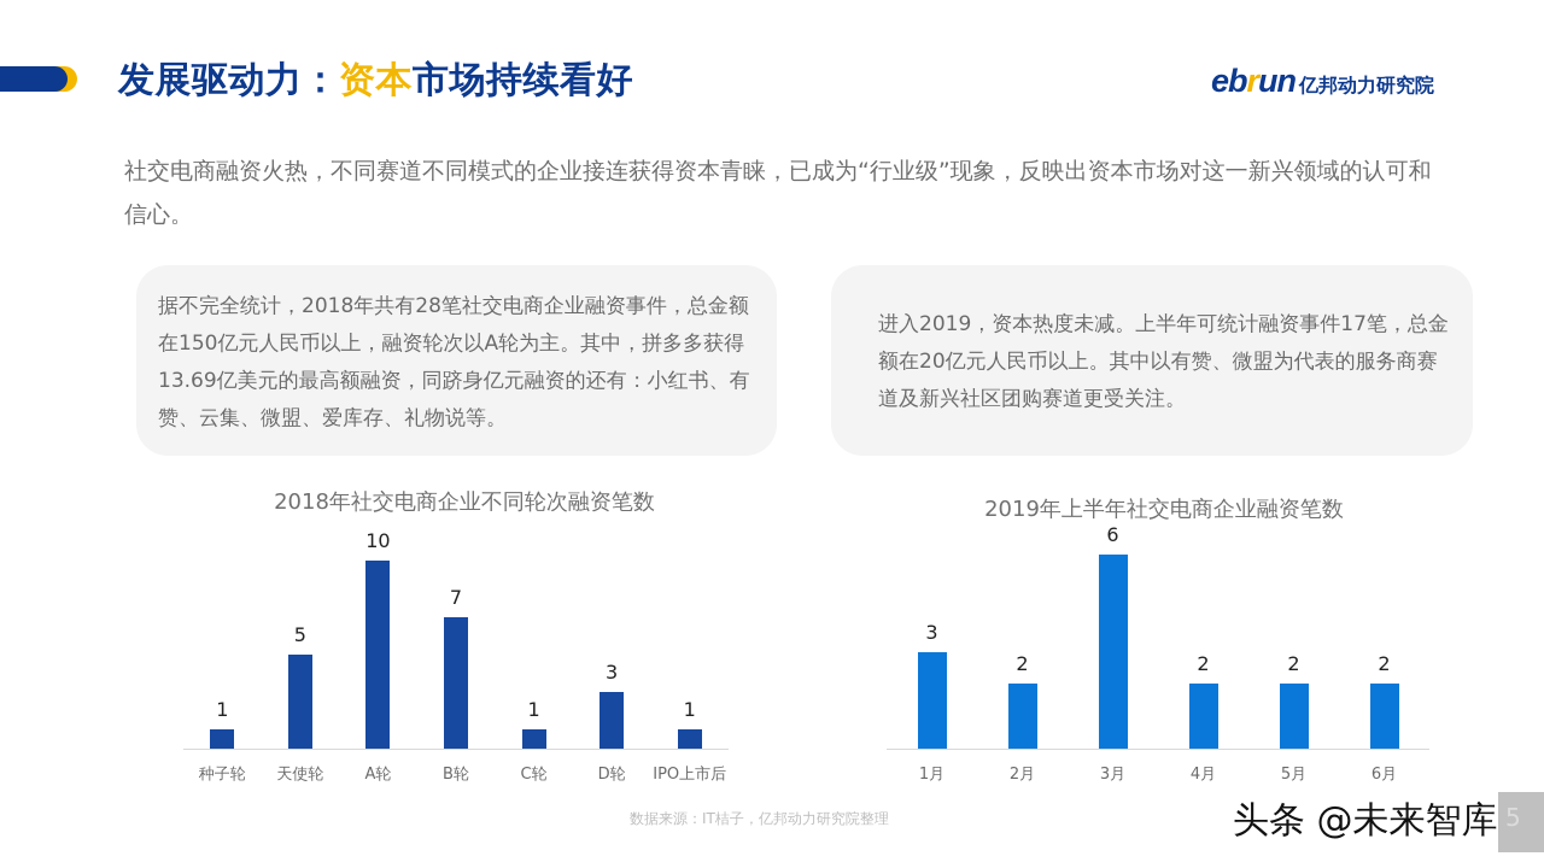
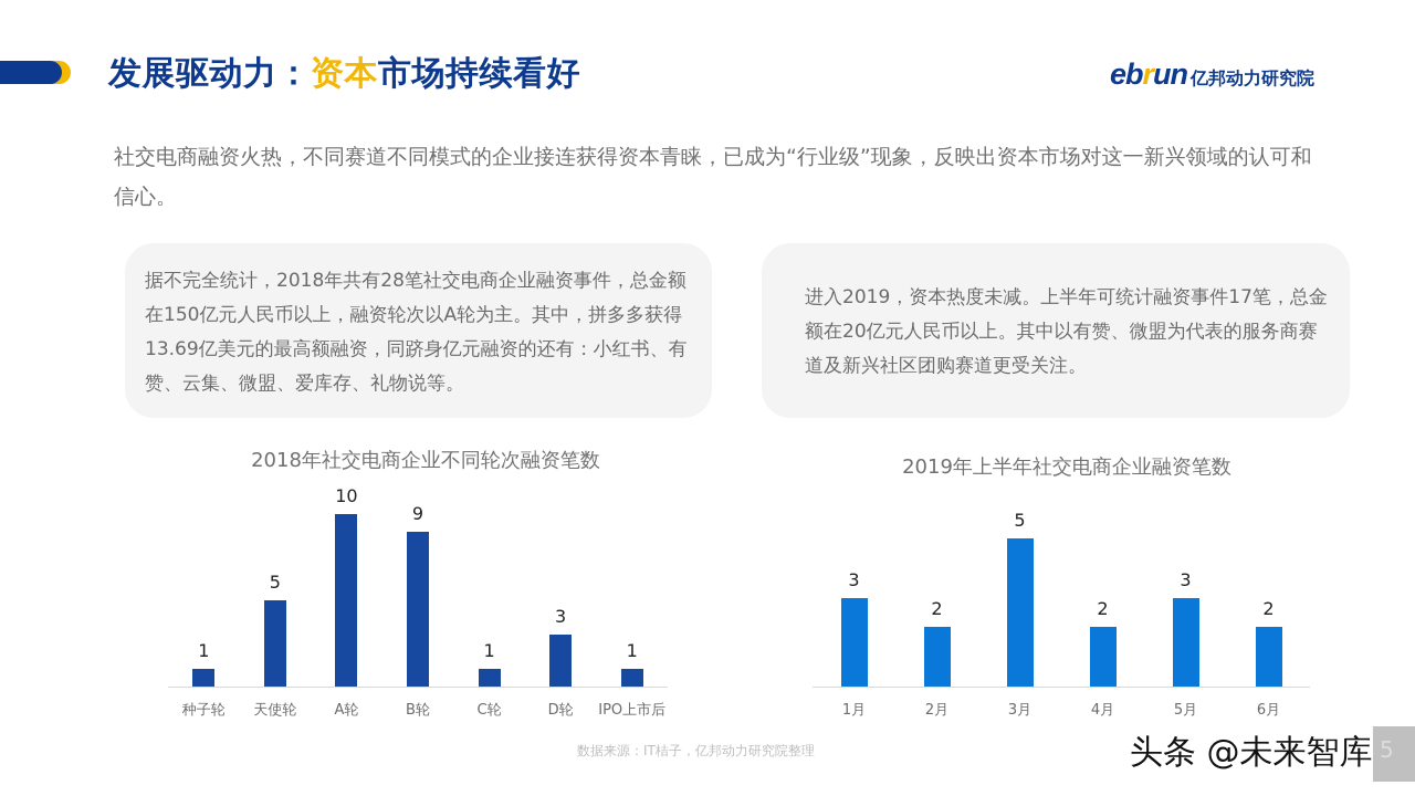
2018年社交电商企业不同轮次融资笔数/B轮: 7 -> 9
2019年上半年社交电商企业融资笔数/3月: 6 -> 5
2019年上半年社交电商企业融资笔数/5月: 2 -> 3
